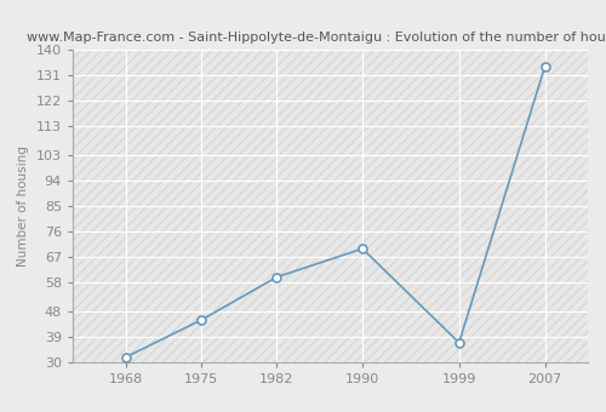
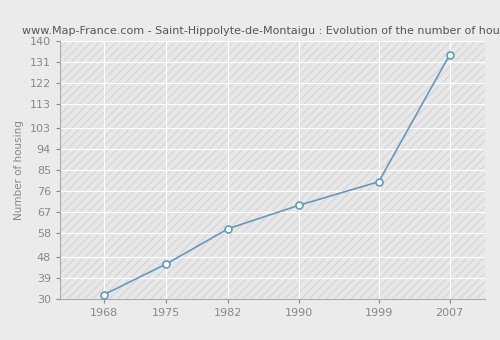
1999: 37 -> 80
